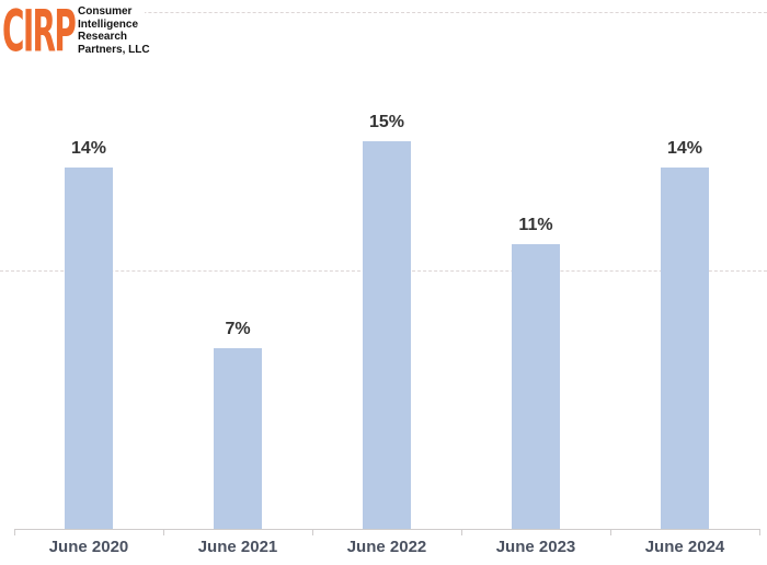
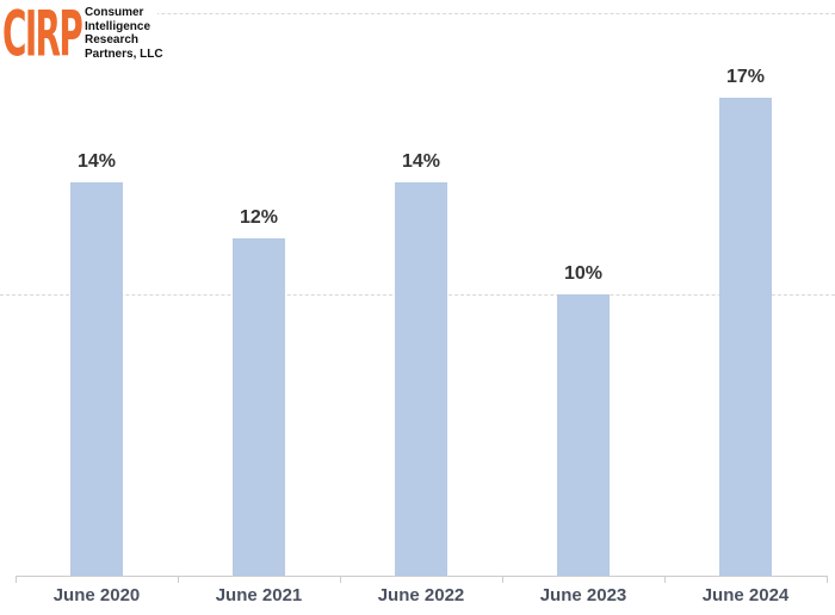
June 2021: 7% -> 12%
June 2022: 15% -> 14%
June 2023: 11% -> 10%
June 2024: 14% -> 17%
